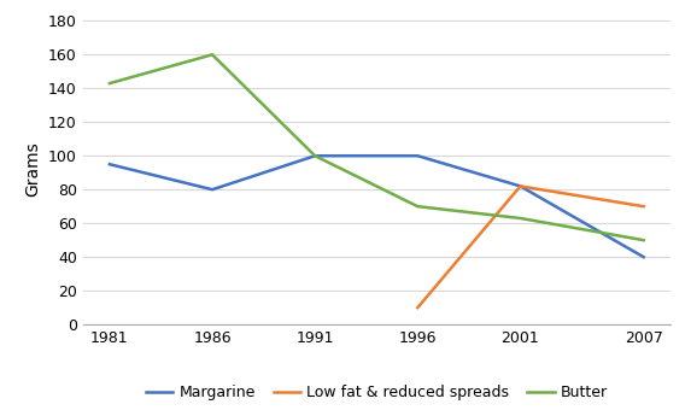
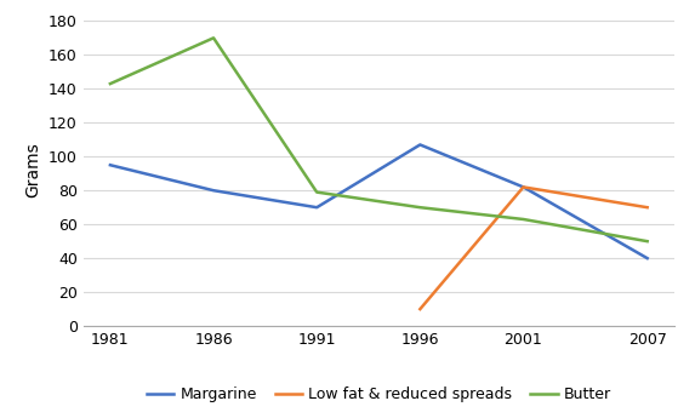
Butter/1986: 160 -> 170
Margarine/1991: 100 -> 70
Butter/1991: 100 -> 79
Margarine/1996: 100 -> 107
